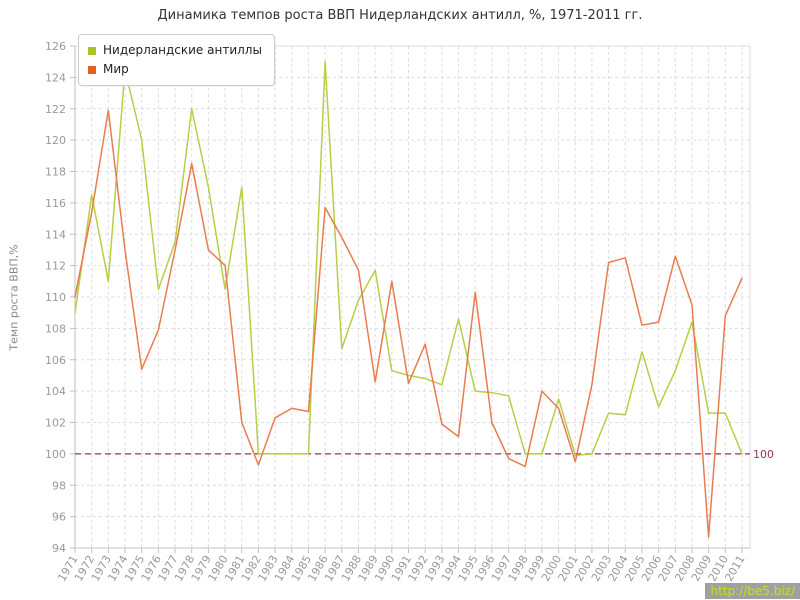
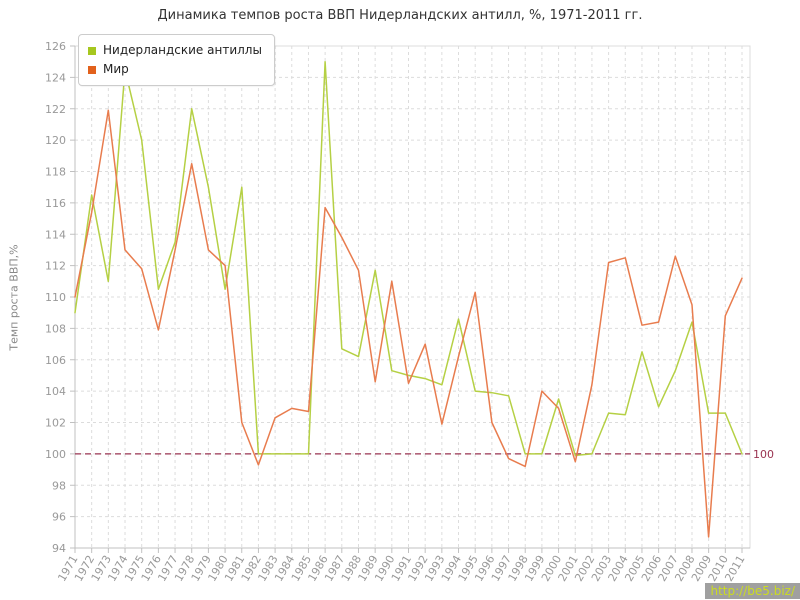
Мир/1975: 105.4 -> 111.8
Нидерландские антиллы/1988: 109.8 -> 106.2
Мир/1994: 101.1 -> 106.2
